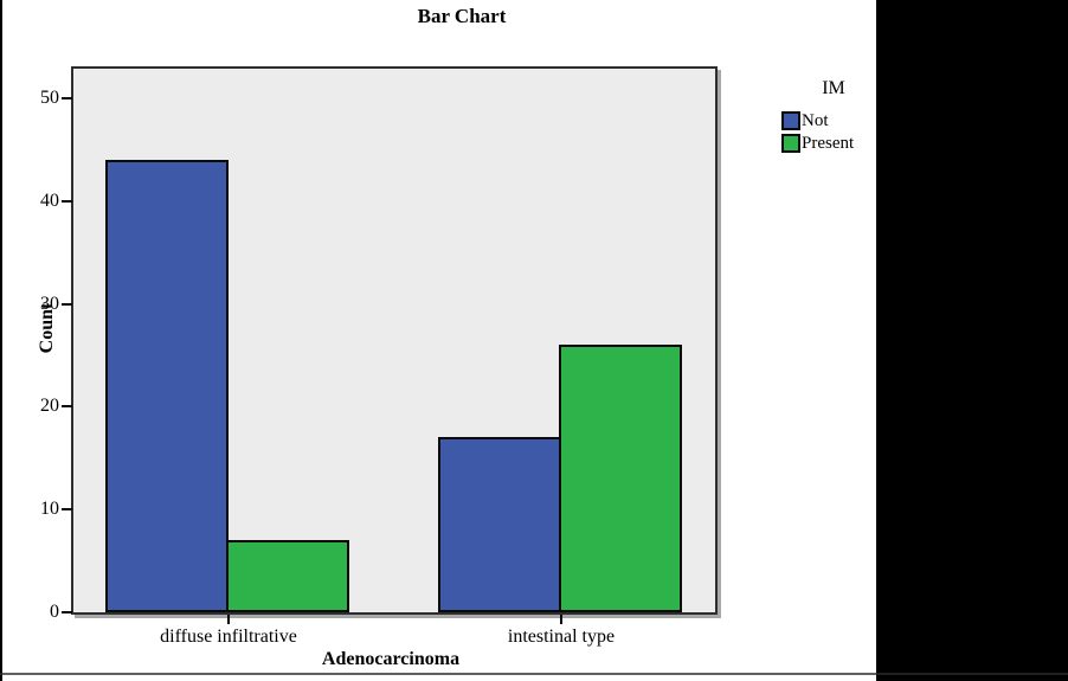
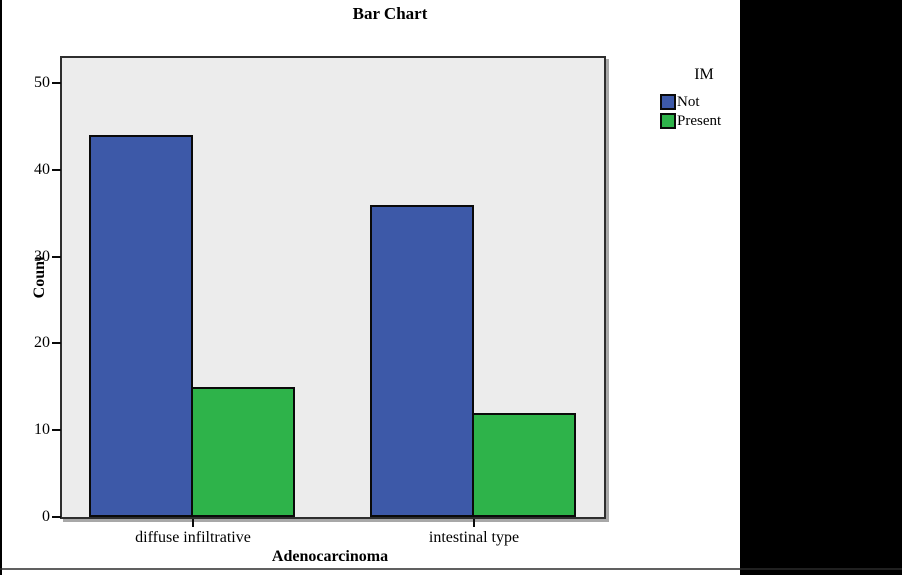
Present/diffuse infiltrative: 7 -> 15
Not/intestinal type: 17 -> 36
Present/intestinal type: 26 -> 12
